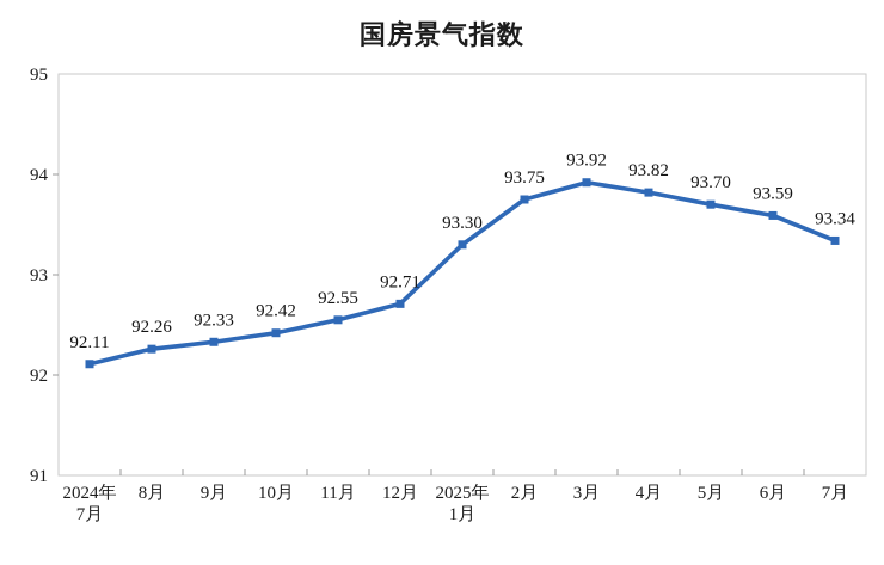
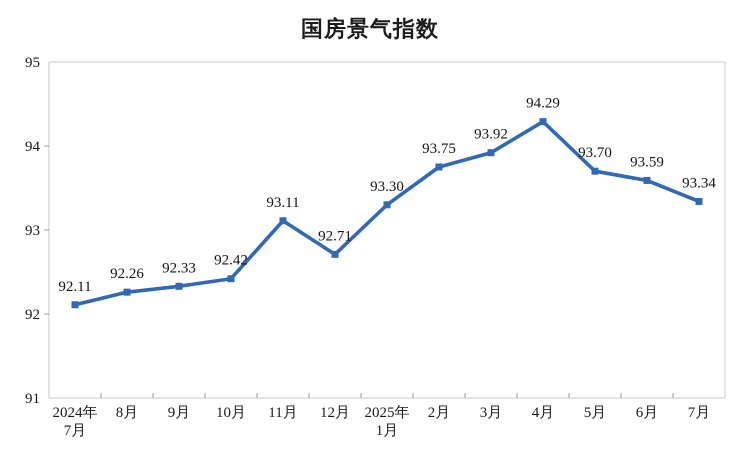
11月: 92.55 -> 93.11
4月: 93.82 -> 94.29
